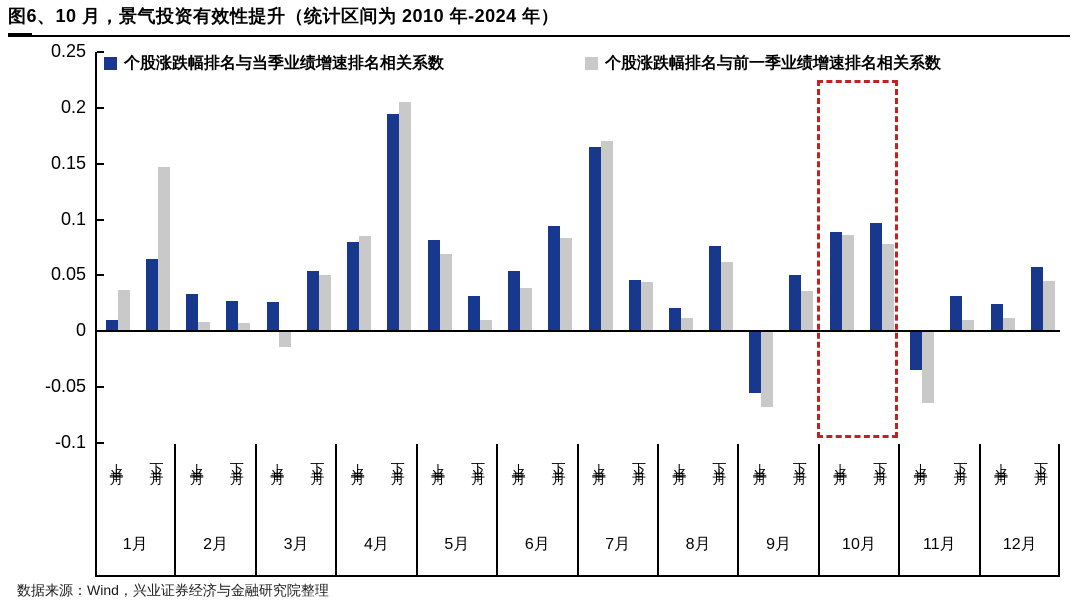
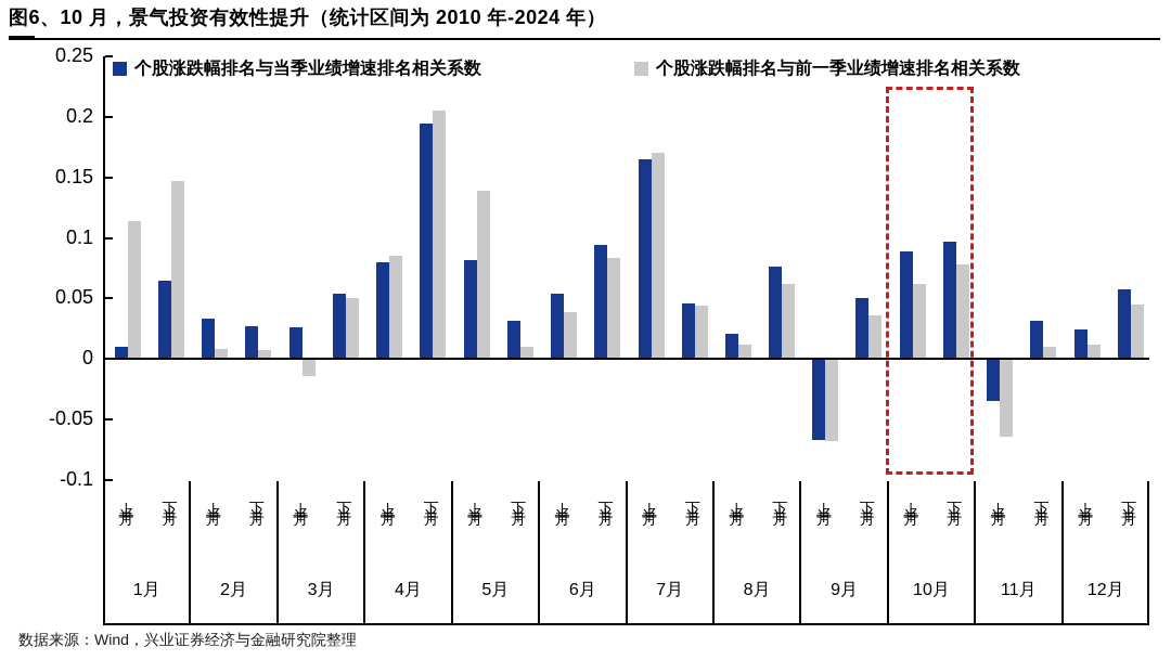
个股涨跌幅排名与前一季业绩增速排名相关系数/1月上半月: 0.037 -> 0.114
个股涨跌幅排名与前一季业绩增速排名相关系数/5月上半月: 0.069 -> 0.139
个股涨跌幅排名与当季业绩增速排名相关系数/9月上半月: -0.056 -> -0.067
个股涨跌幅排名与前一季业绩增速排名相关系数/10月上半月: 0.086 -> 0.062
